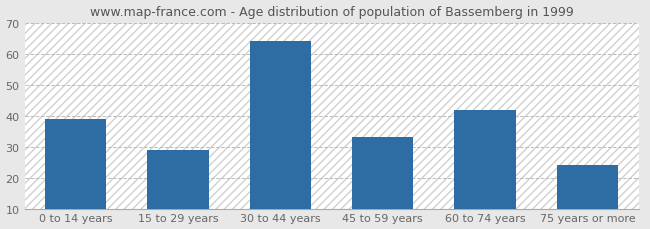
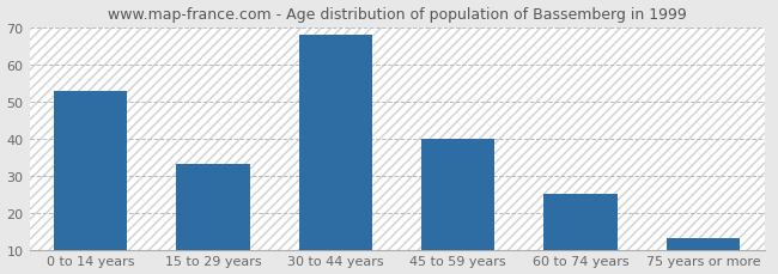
0 to 14 years: 39 -> 53
15 to 29 years: 29 -> 33
30 to 44 years: 64 -> 68
45 to 59 years: 33 -> 40
60 to 74 years: 42 -> 25
75 years or more: 24 -> 13
